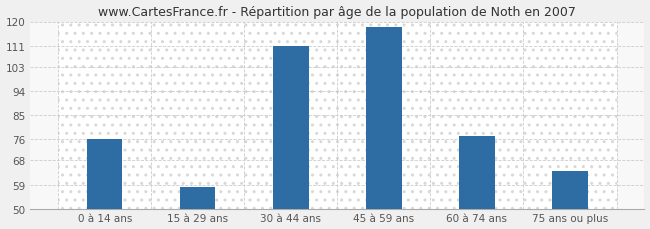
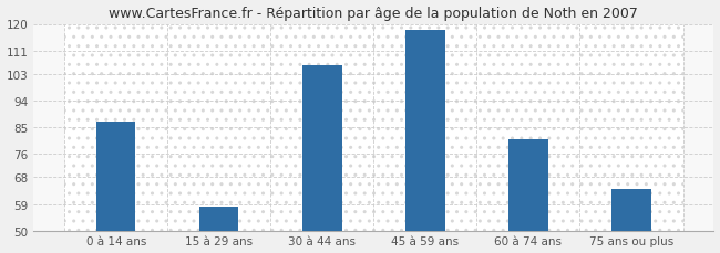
0 à 14 ans: 76 -> 87
30 à 44 ans: 111 -> 106
60 à 74 ans: 77 -> 81
